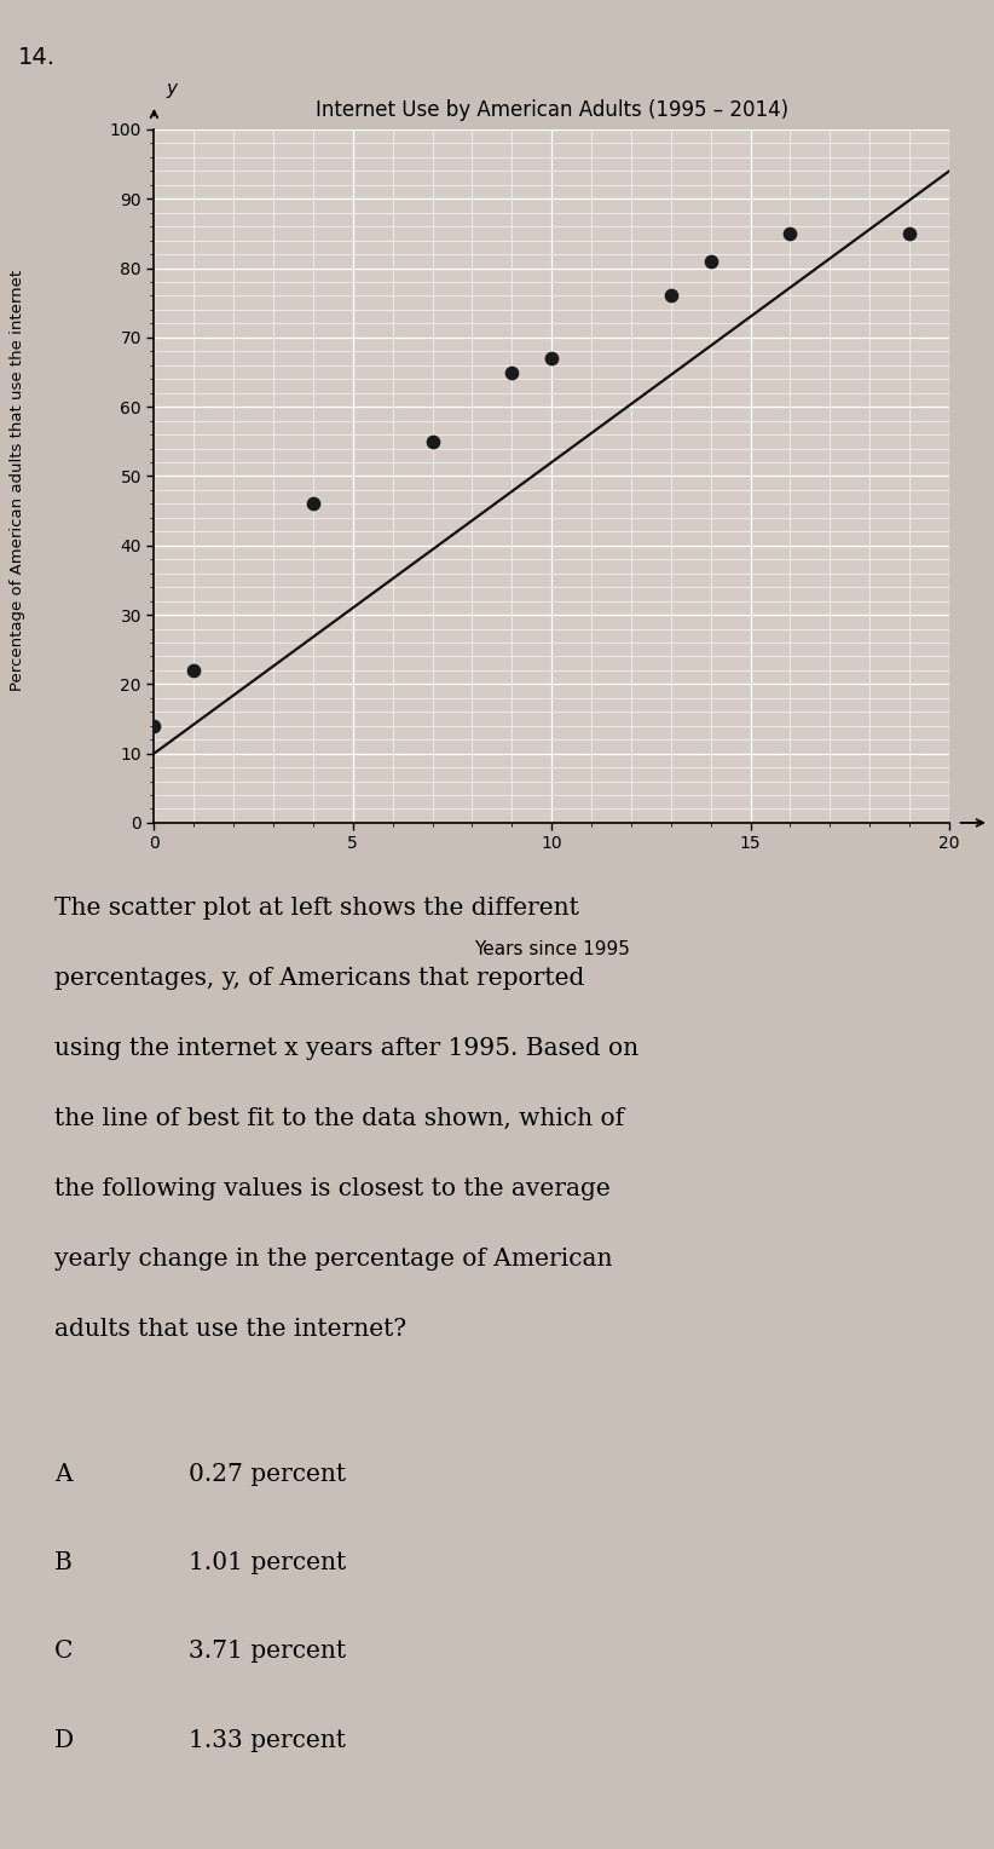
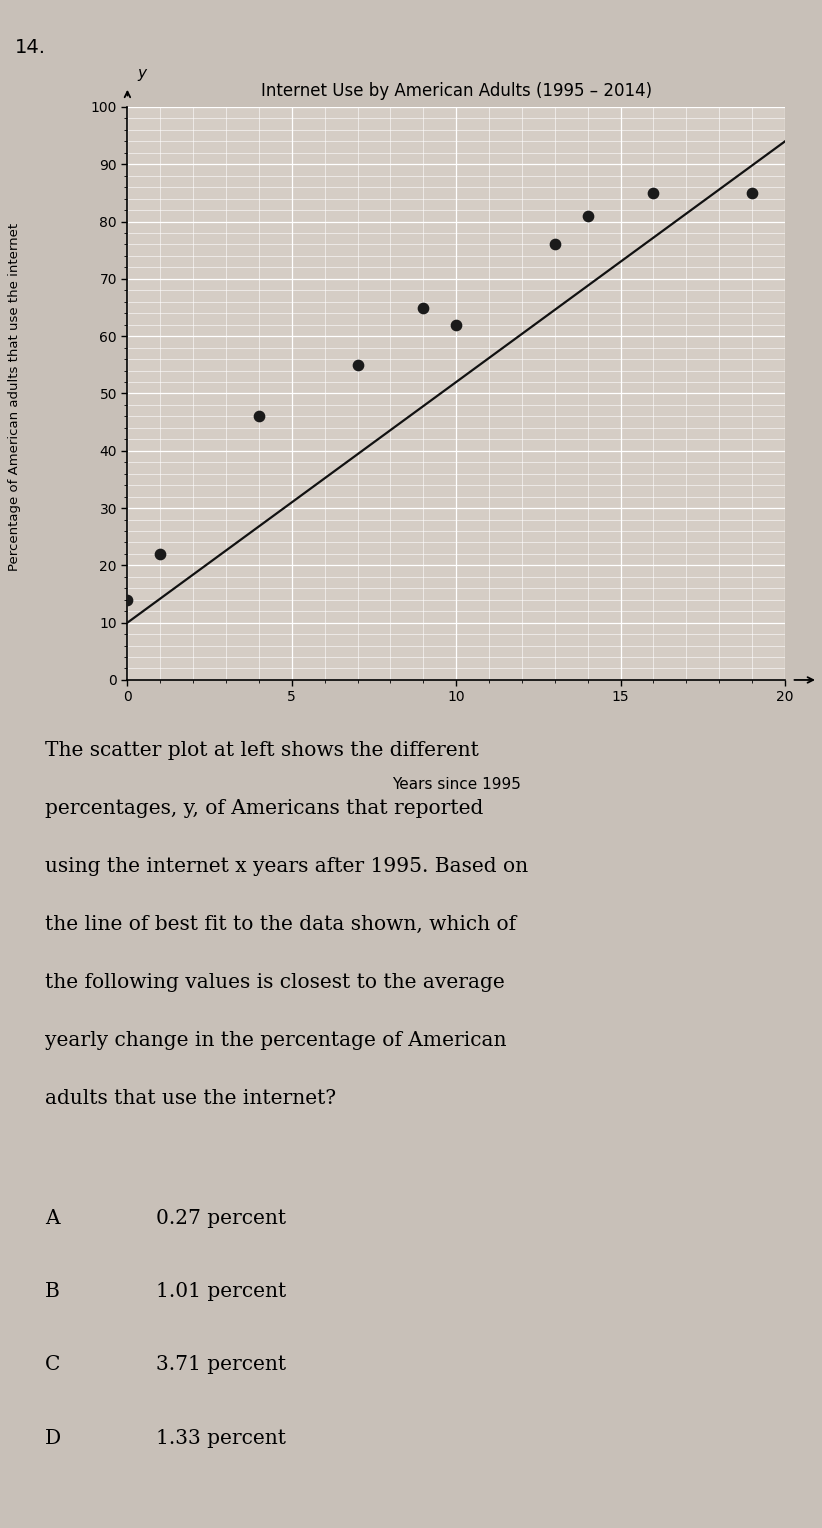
10: 67 -> 62
